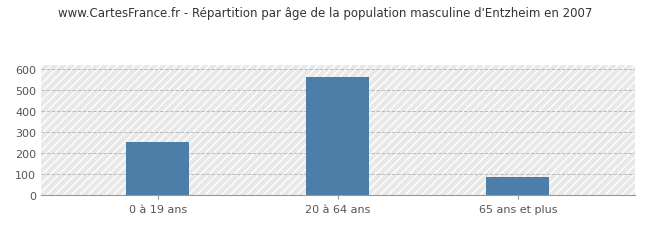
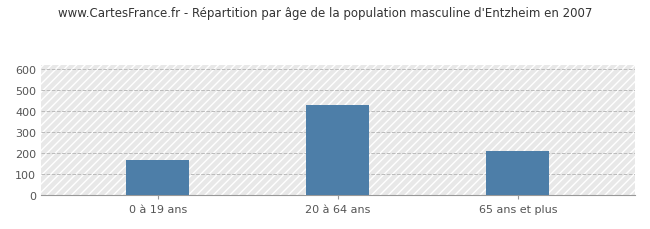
0 à 19 ans: 252 -> 165
20 à 64 ans: 563 -> 430
65 ans et plus: 85 -> 210
